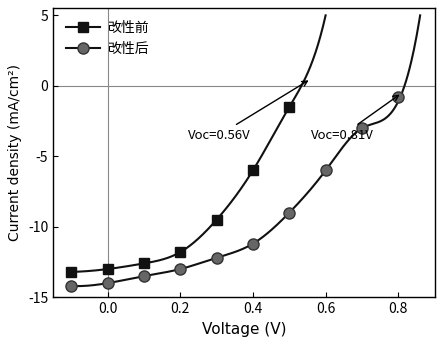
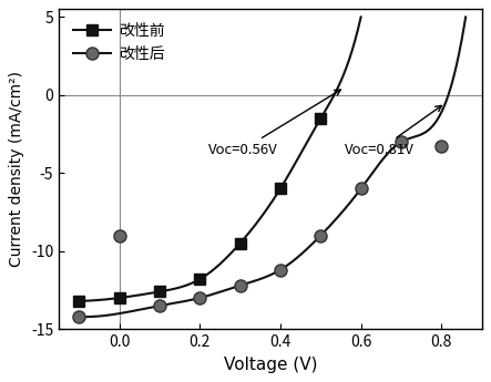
改性后/0.0: -14.0 -> -9.0
改性后/0.8: -0.8 -> -3.3
